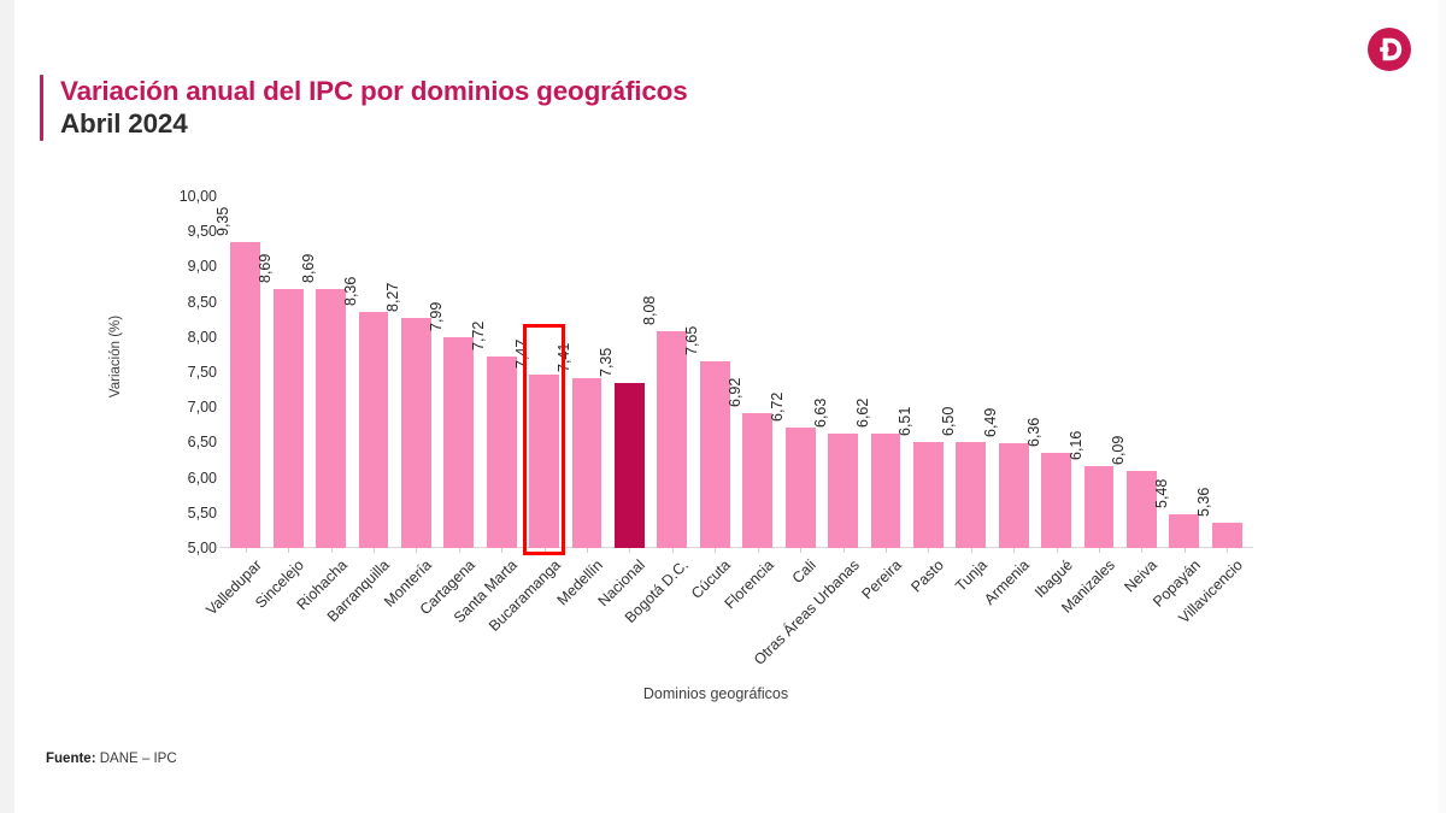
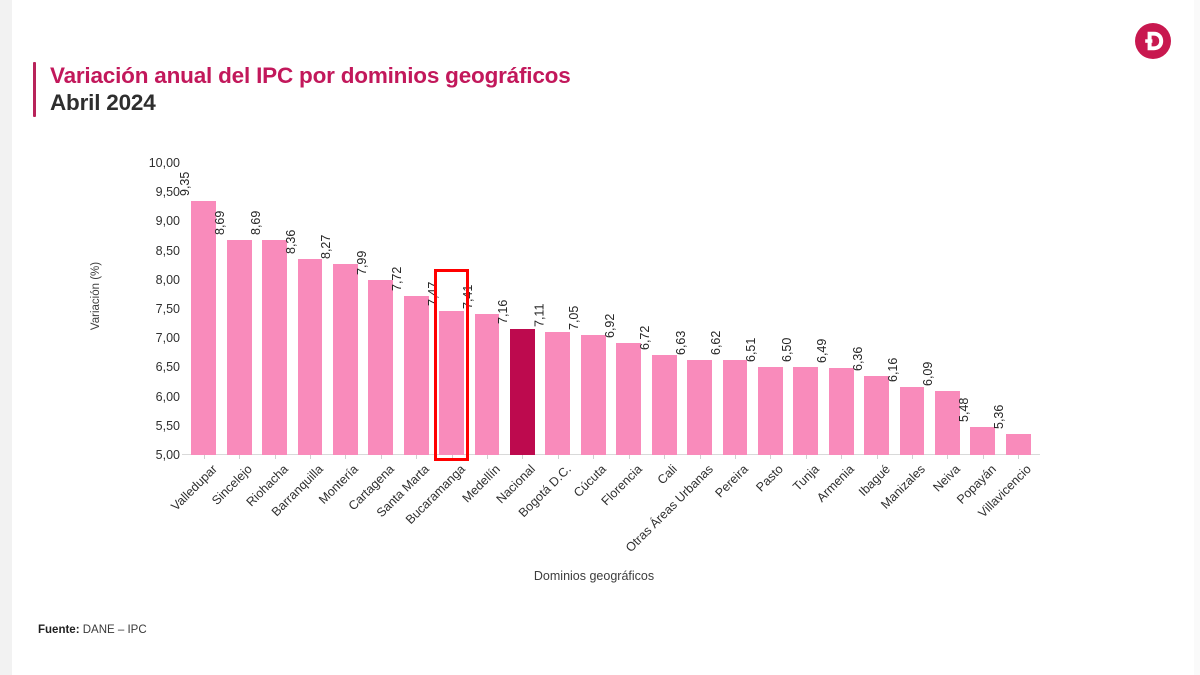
Nacional: 7,35 -> 7,16
Bogotá D.C.: 8,08 -> 7,11
Cúcuta: 7,65 -> 7,05
